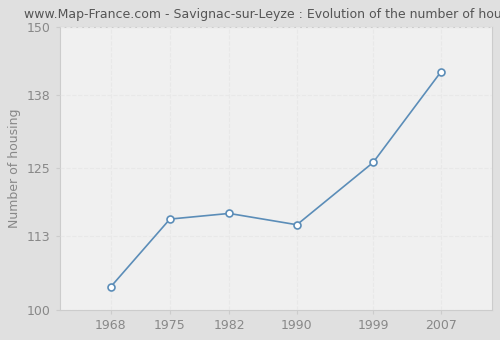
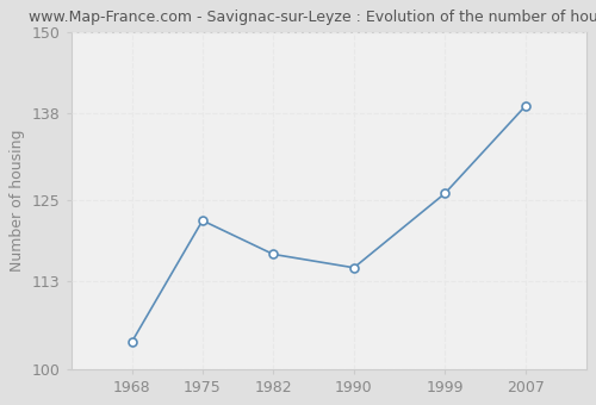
1975: 116 -> 122
2007: 142 -> 139
